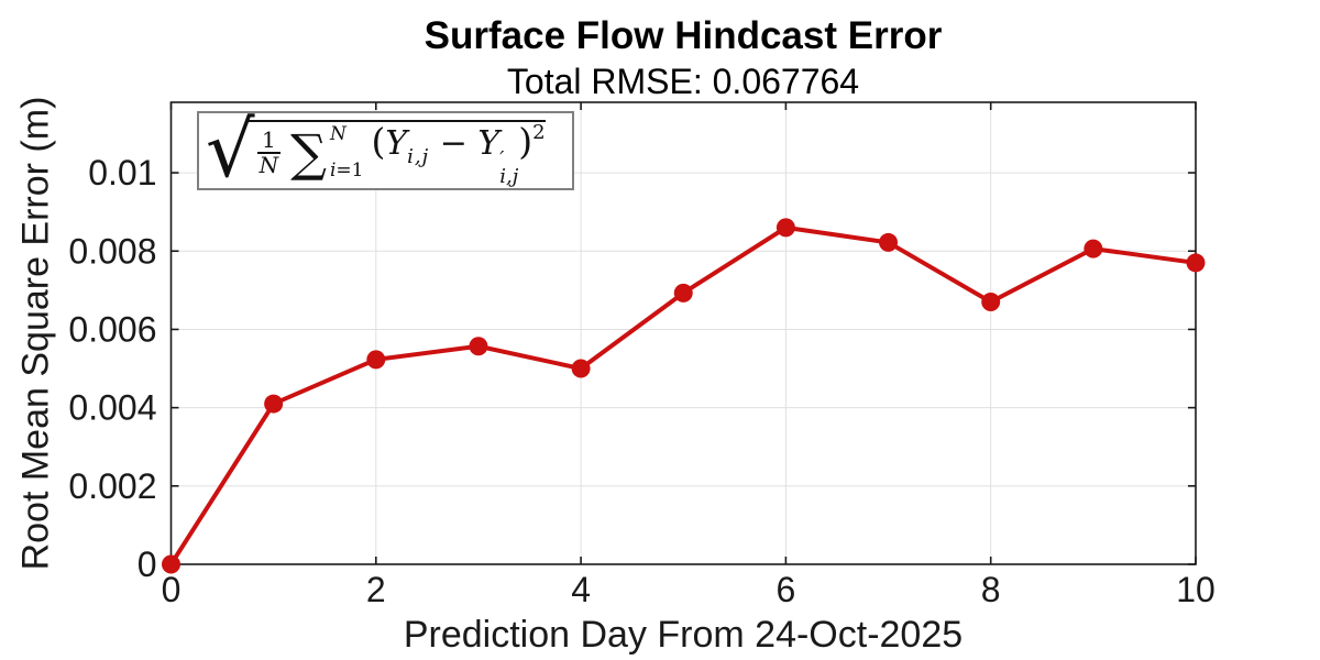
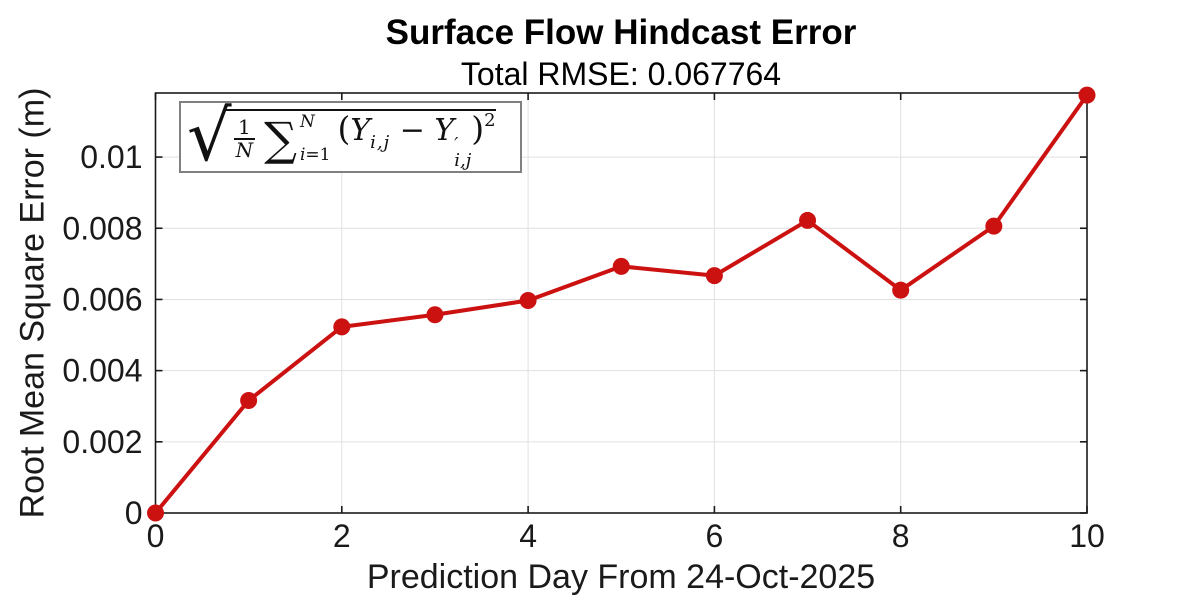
1: 0.0041 -> 0.0032
4: 0.0050 -> 0.0060
6: 0.0086 -> 0.0067
8: 0.0067 -> 0.0063
10: 0.0077 -> 0.0117
